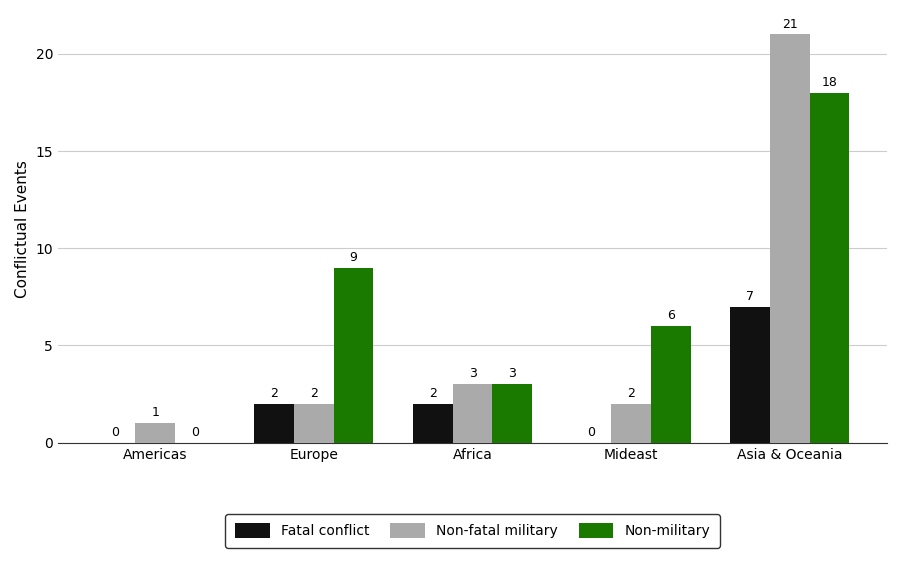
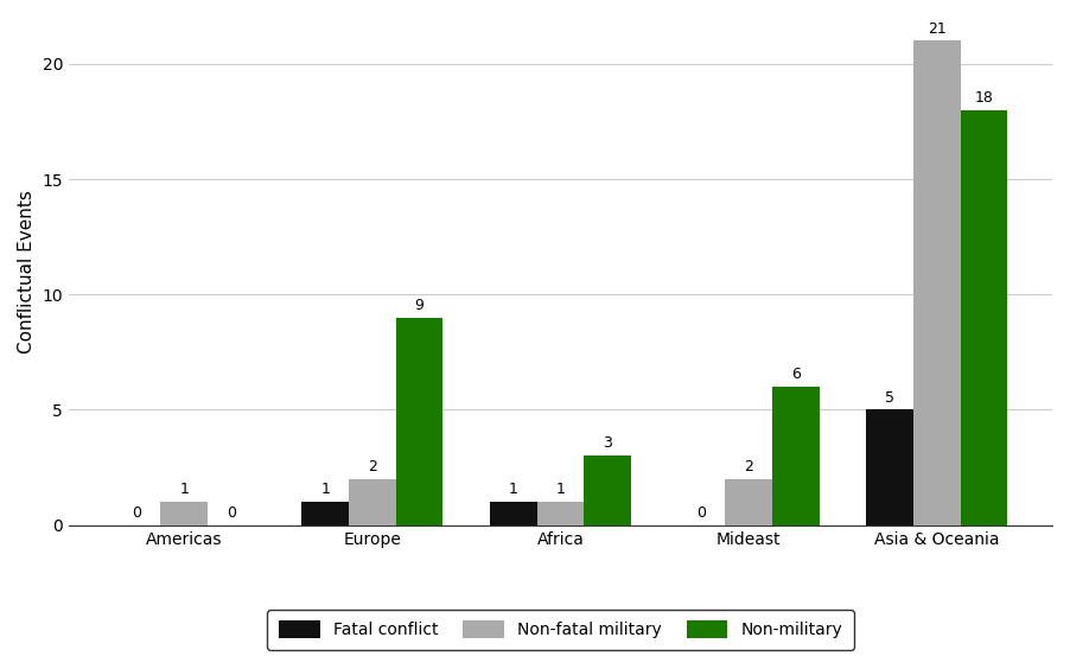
Fatal conflict/Europe: 2 -> 1
Fatal conflict/Africa: 2 -> 1
Non-fatal military/Africa: 3 -> 1
Fatal conflict/Asia & Oceania: 7 -> 5
